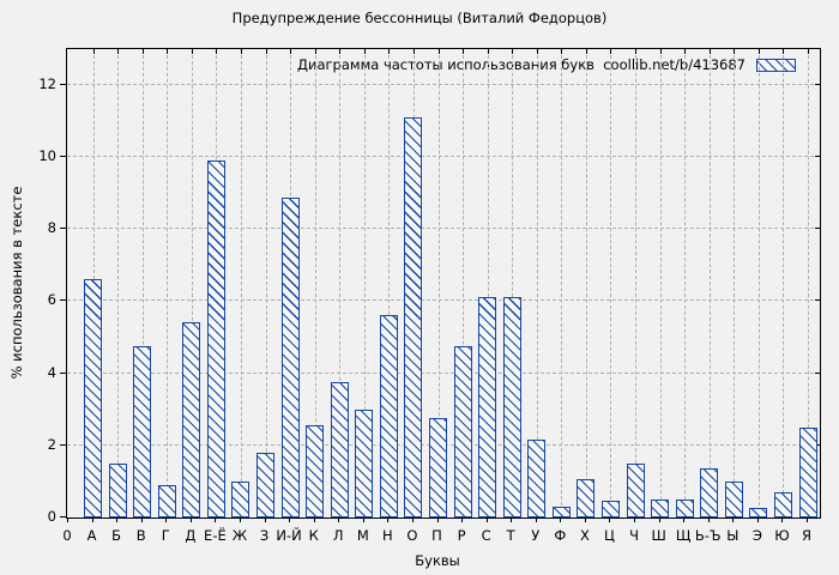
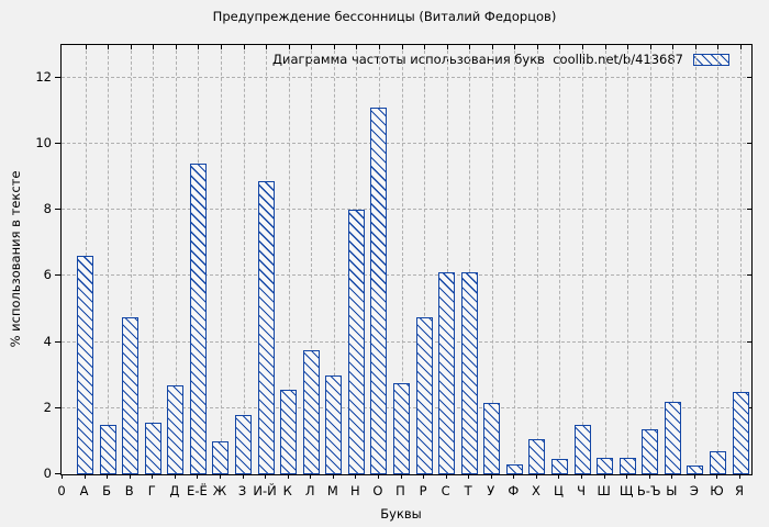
Г: 0.9 -> 1.6
Д: 5.4 -> 2.7
Е-Ё: 9.9 -> 9.4
Н: 5.6 -> 8.0
Ы: 1.0 -> 2.2
